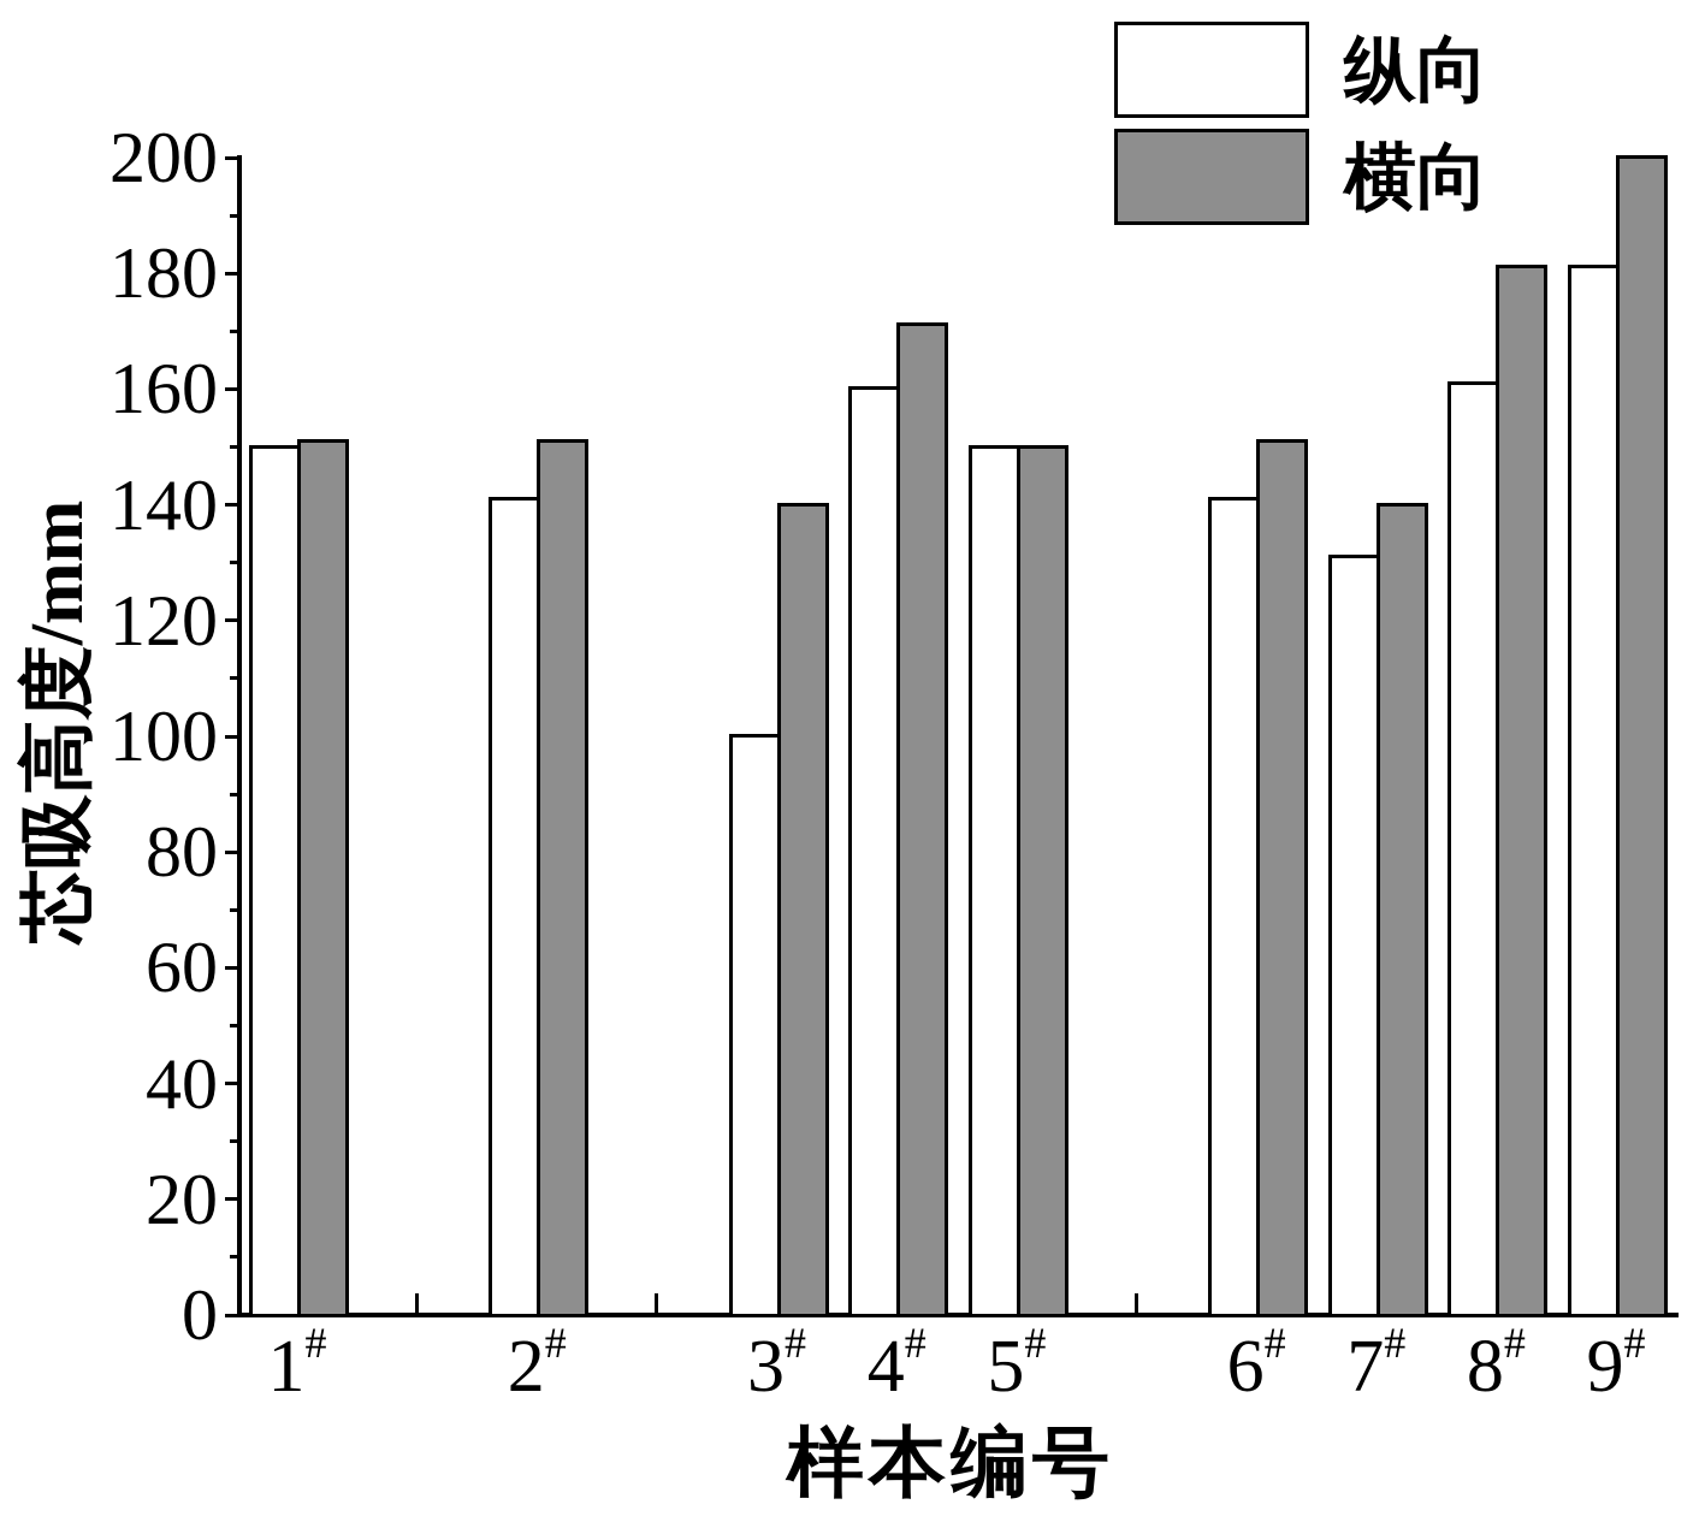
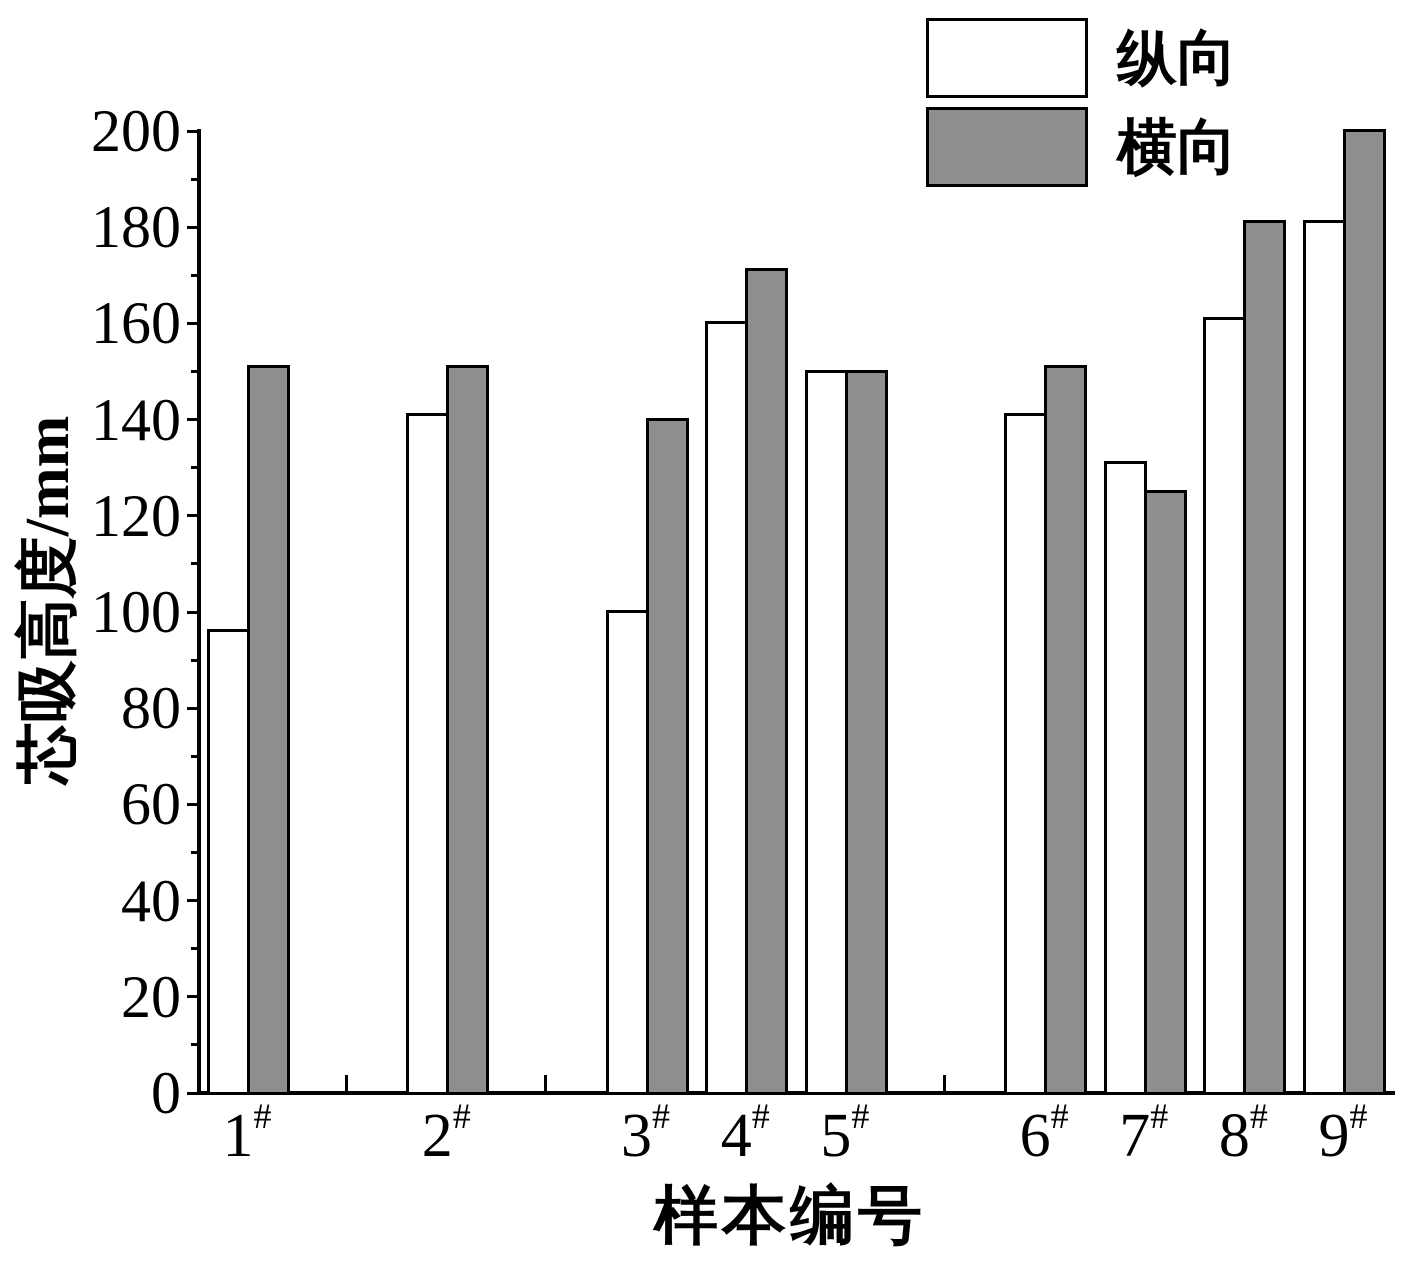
纵向/1#: 150 -> 96
横向/7#: 140 -> 125
